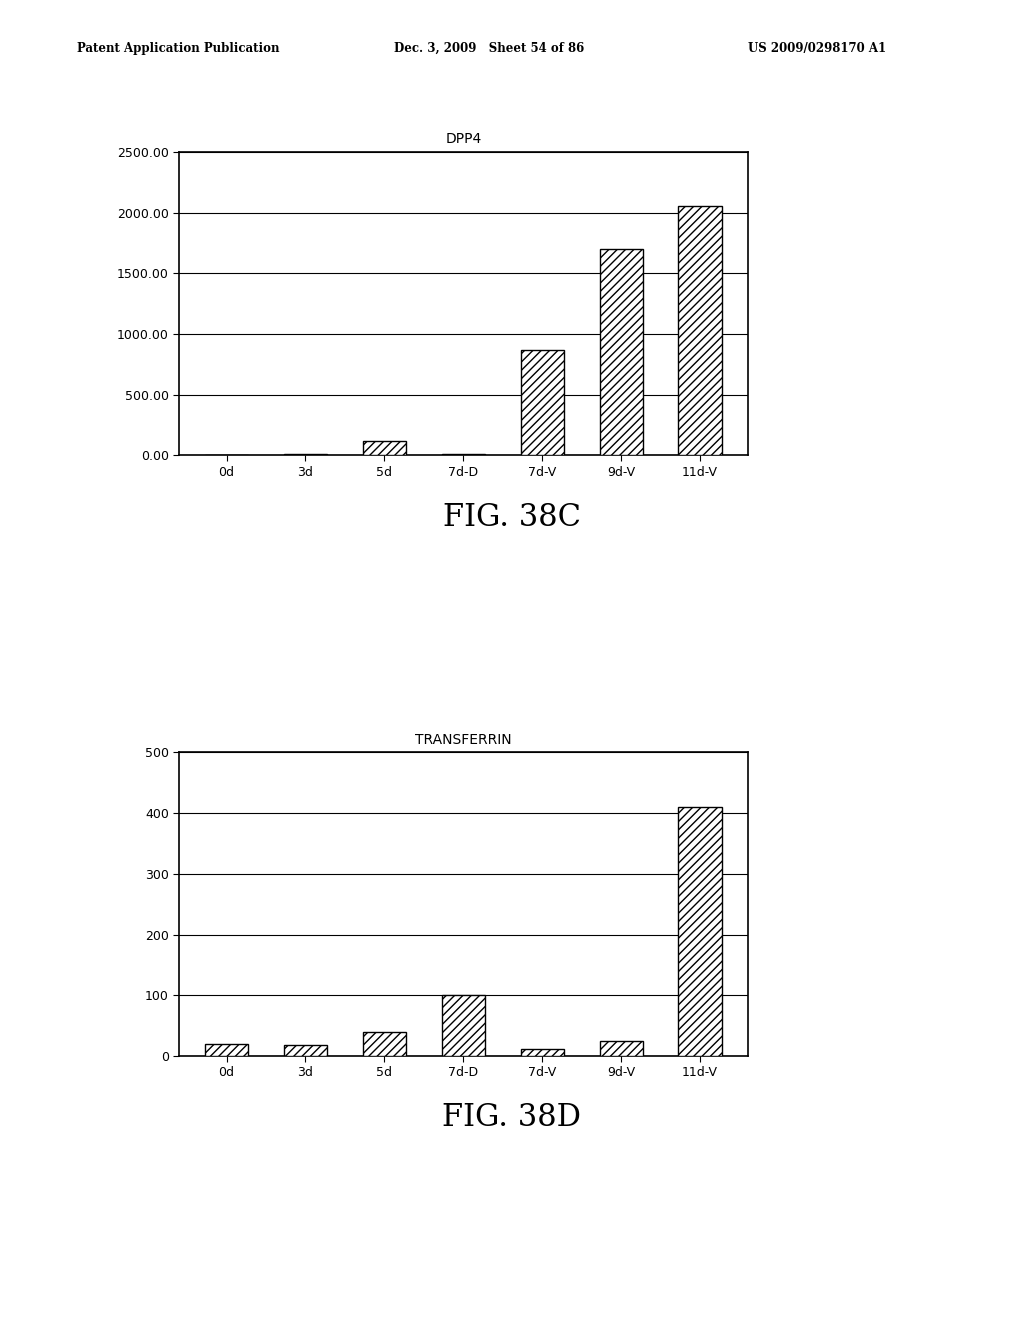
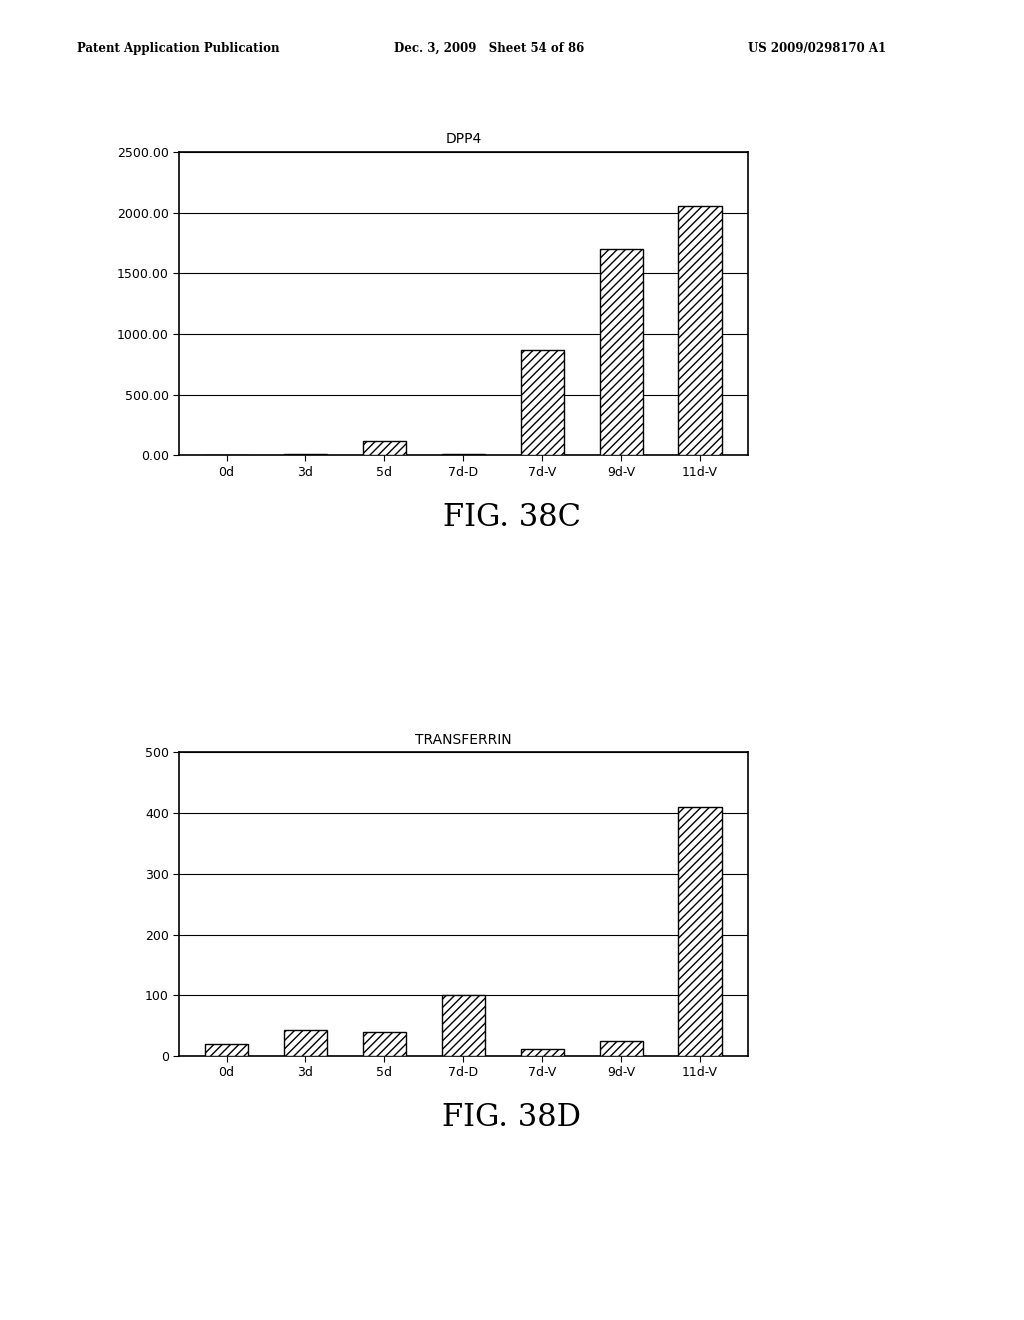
TRANSFERRIN/3d: 18 -> 42
